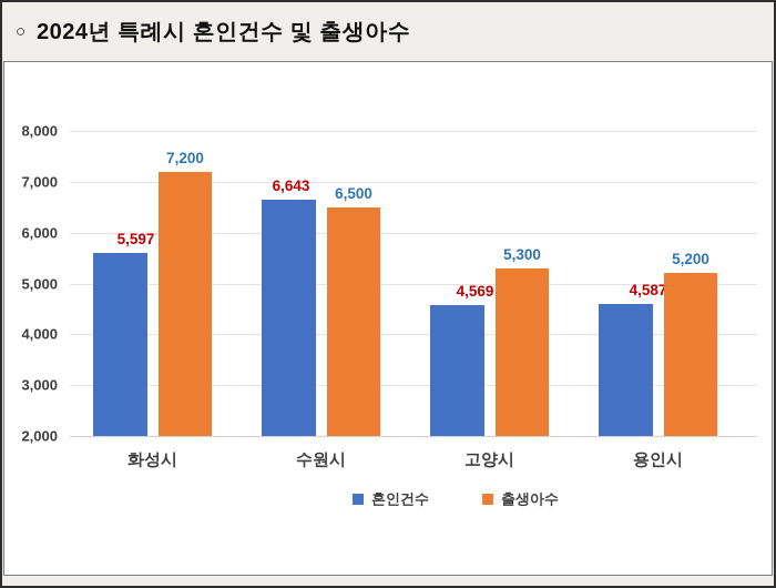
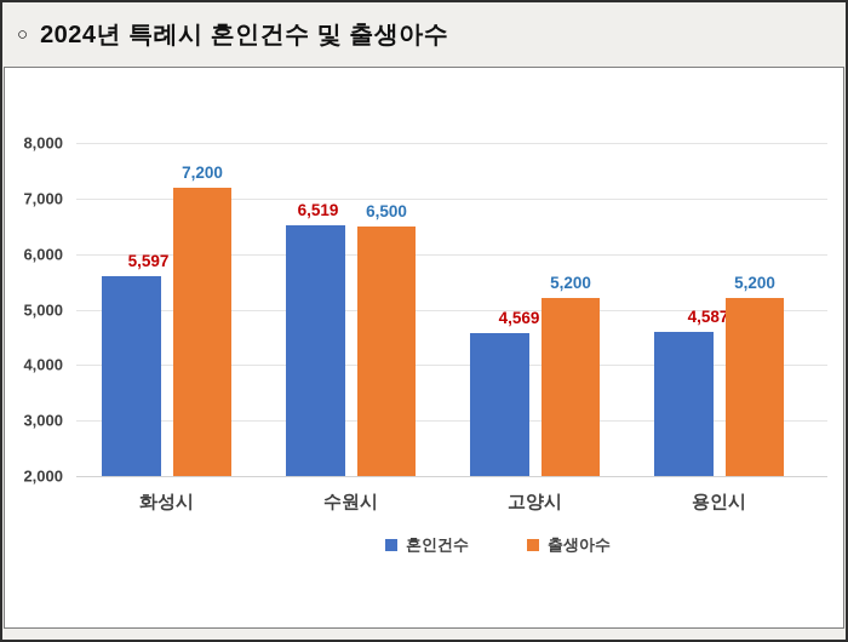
혼인건수/수원시: 6,643 -> 6,519
출생아수/고양시: 5,300 -> 5,200
